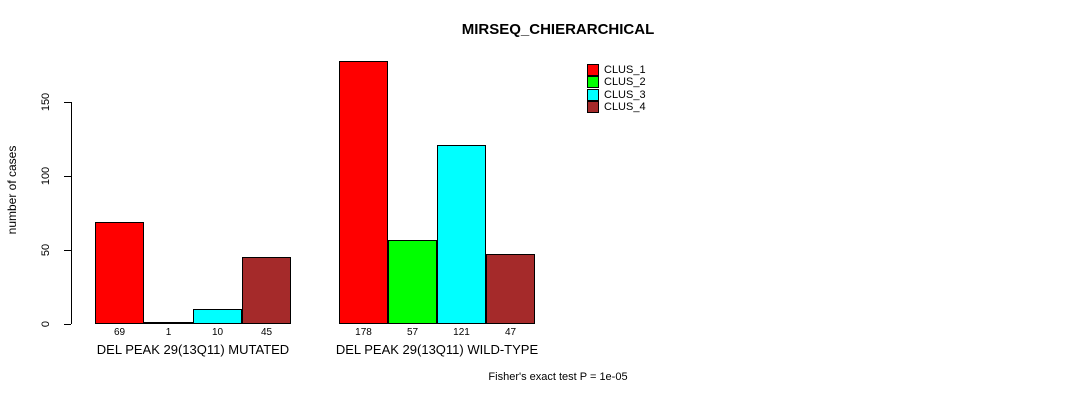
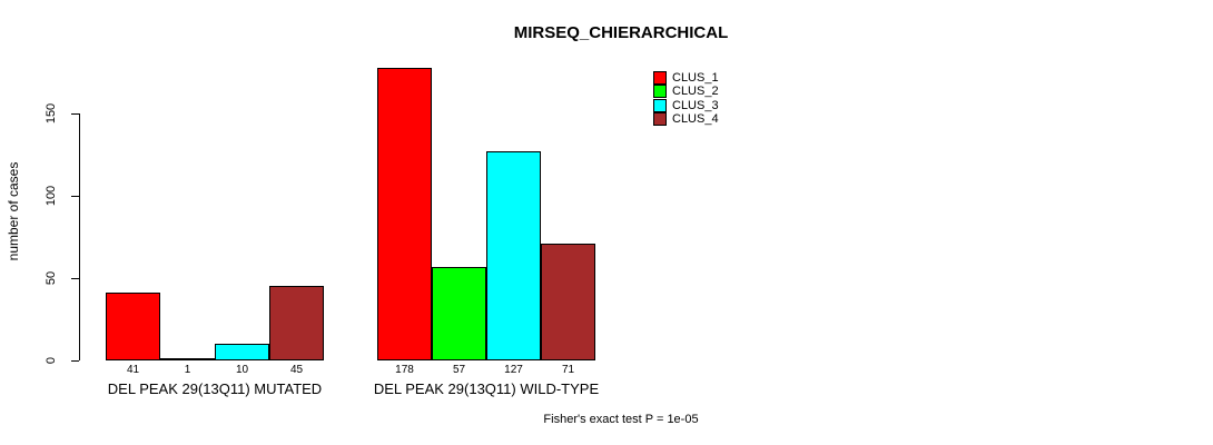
CLUS_1/DEL PEAK 29(13Q11) MUTATED: 69 -> 41
CLUS_3/DEL PEAK 29(13Q11) WILD-TYPE: 121 -> 127
CLUS_4/DEL PEAK 29(13Q11) WILD-TYPE: 47 -> 71
